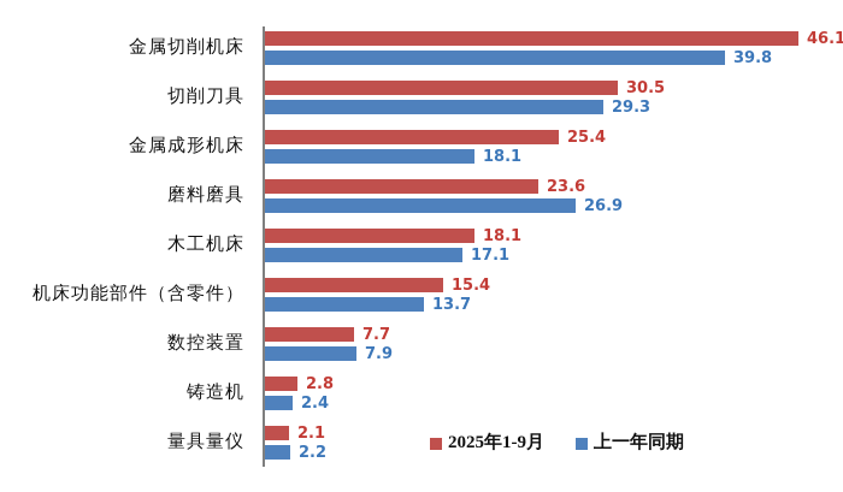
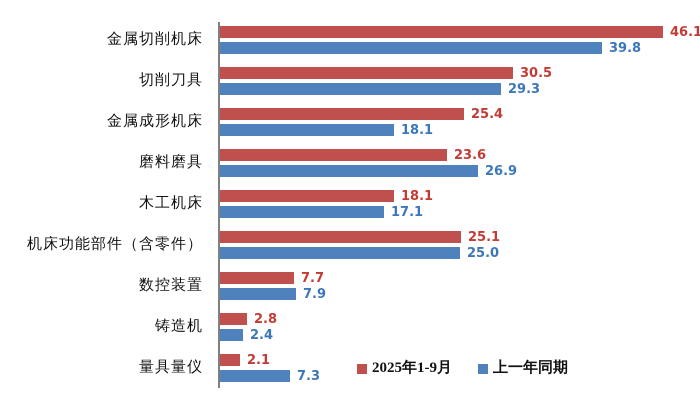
2025年1-9月/机床功能部件（含零件）: 15.4 -> 25.1
上一年同期/机床功能部件（含零件）: 13.7 -> 25.0
上一年同期/量具量仪: 2.2 -> 7.3
